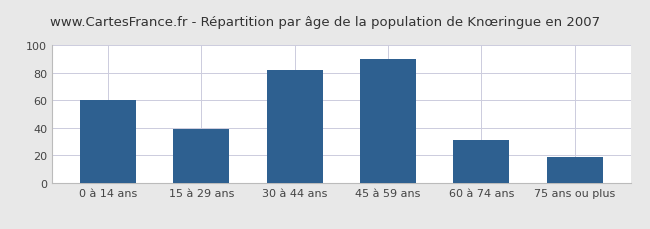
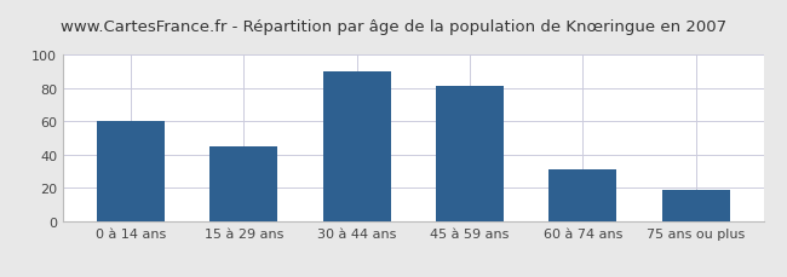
15 à 29 ans: 39 -> 45
30 à 44 ans: 82 -> 90
45 à 59 ans: 90 -> 81
